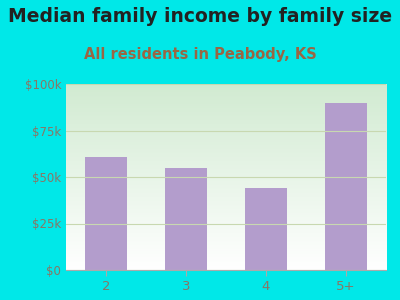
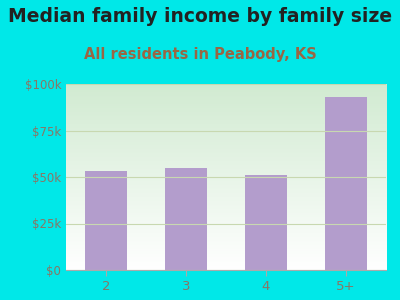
2: $61k -> $53k
4: $44k -> $51k
5+: $90k -> $93k
